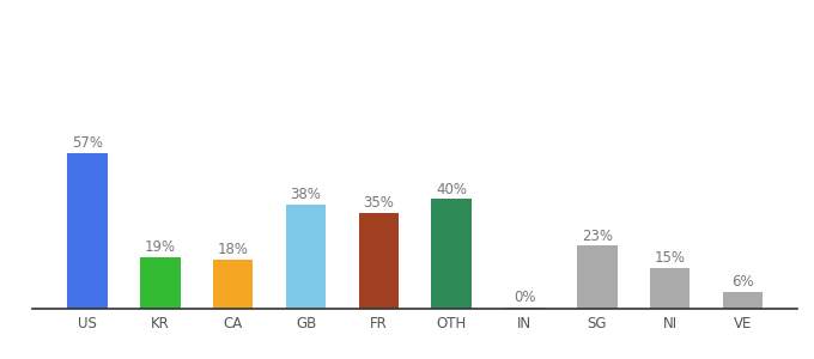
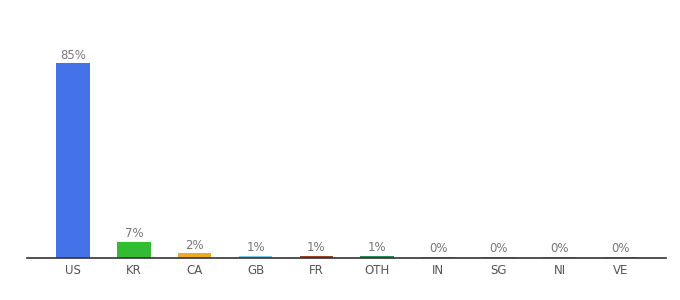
US: 57% -> 85%
KR: 19% -> 7%
CA: 18% -> 2%
GB: 38% -> 1%
FR: 35% -> 1%
OTH: 40% -> 1%
SG: 23% -> 0%
NI: 15% -> 0%
VE: 6% -> 0%
